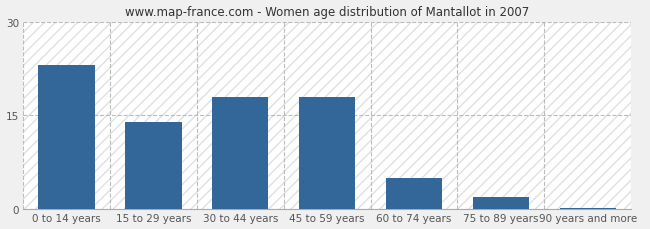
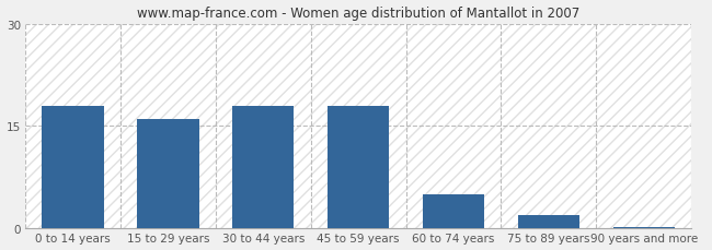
0 to 14 years: 23.0 -> 18.0
15 to 29 years: 14.0 -> 16.0
